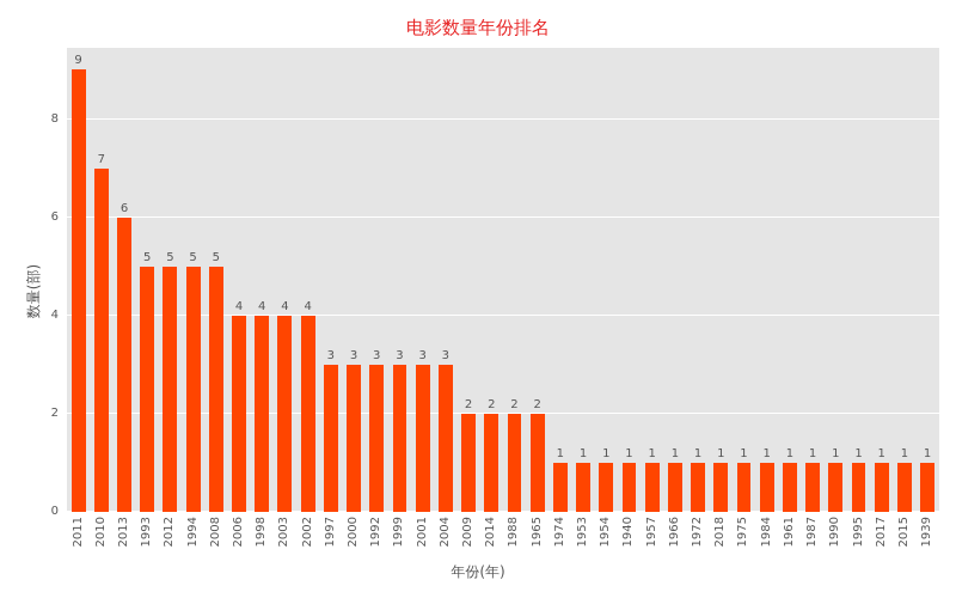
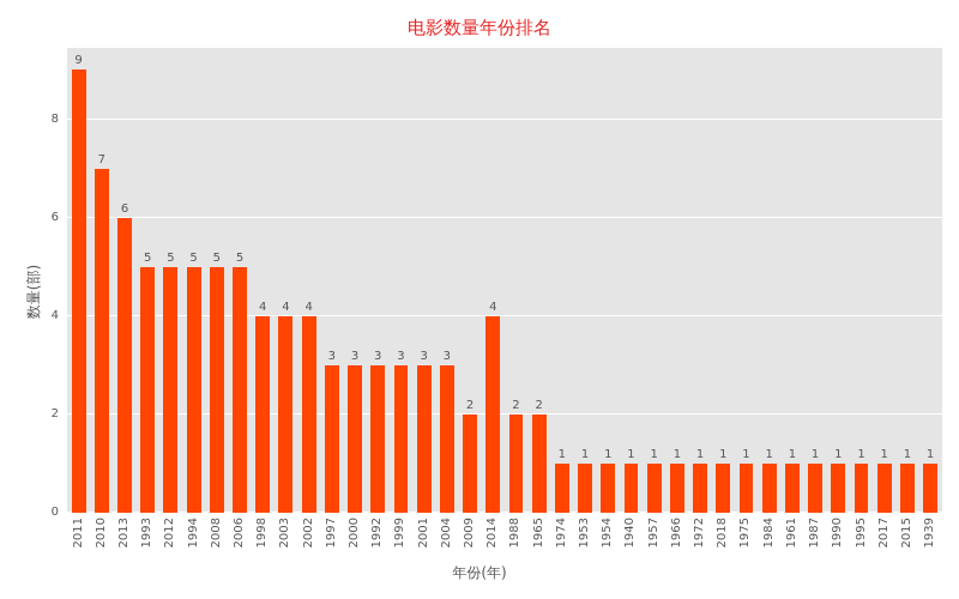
2006: 4 -> 5
2014: 2 -> 4
